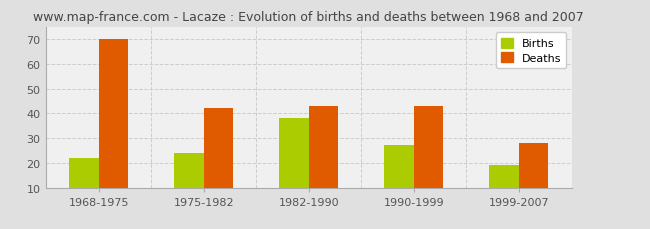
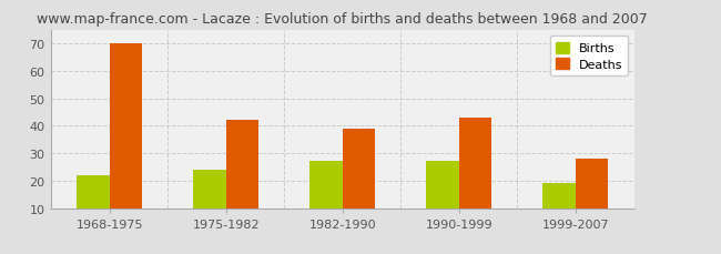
Births/1982-1990: 38 -> 27
Deaths/1982-1990: 43 -> 39
